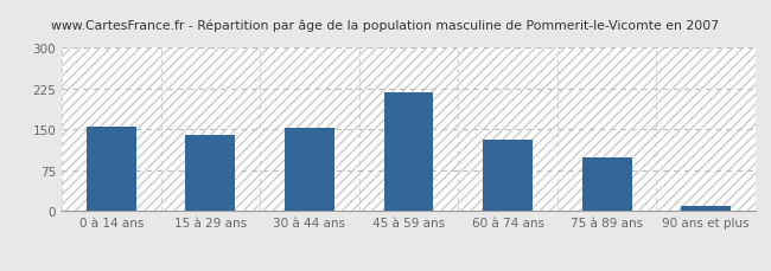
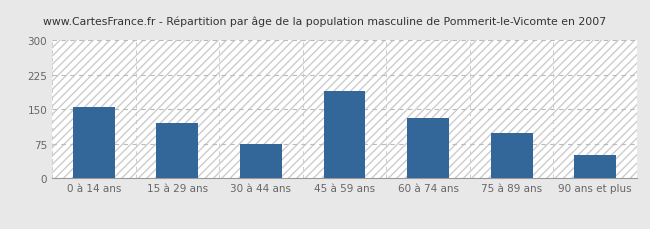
15 à 29 ans: 140 -> 120
30 à 44 ans: 153 -> 75
45 à 59 ans: 218 -> 190
90 ans et plus: 10 -> 50
